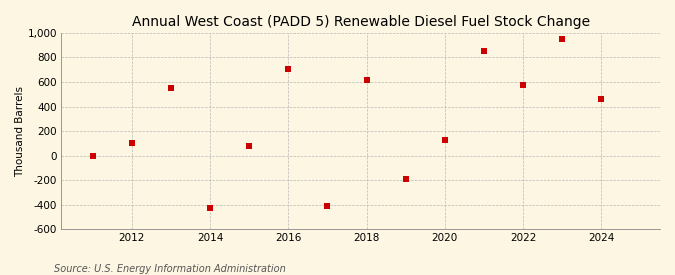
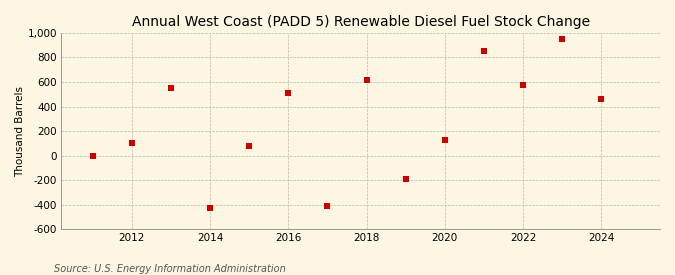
2016: 710 -> 510
